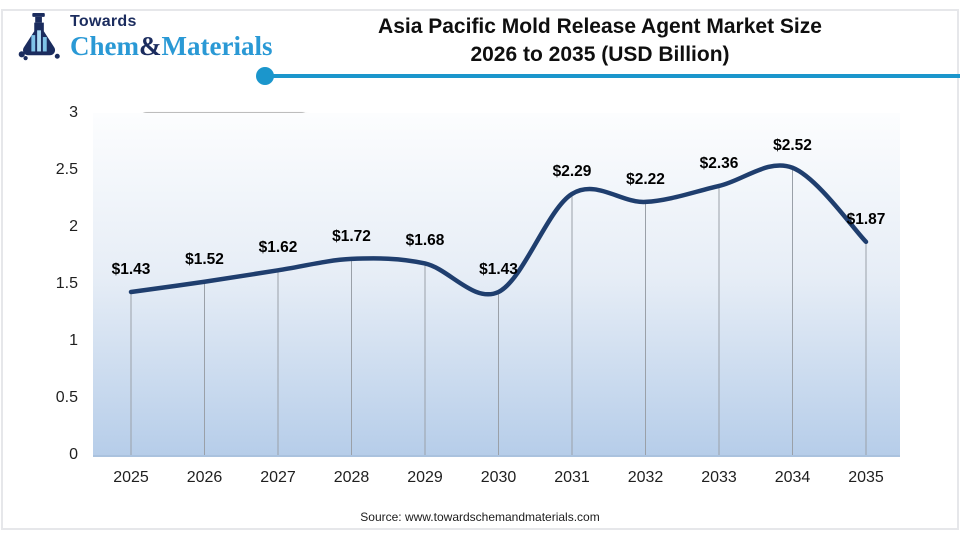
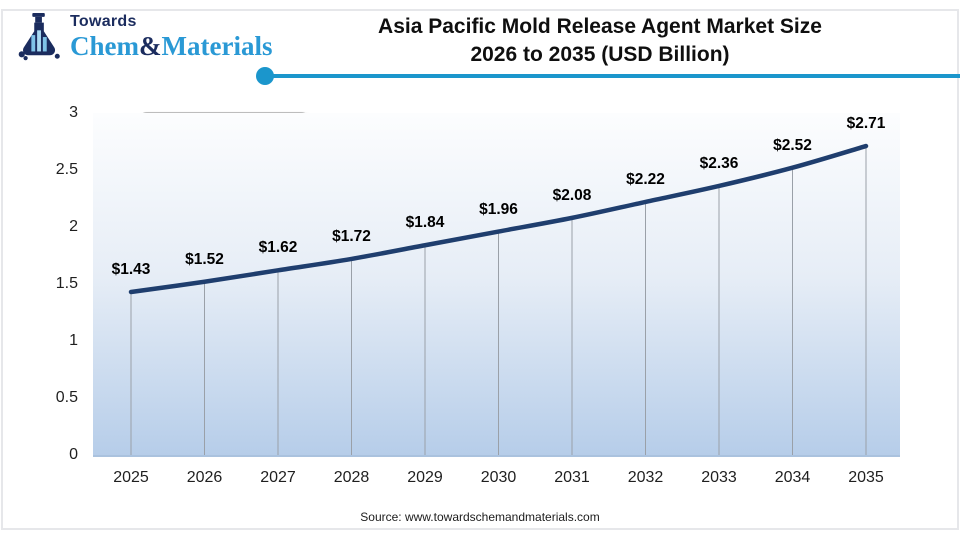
2029: $1.68 -> $1.84
2030: $1.43 -> $1.96
2031: $2.29 -> $2.08
2035: $1.87 -> $2.71
